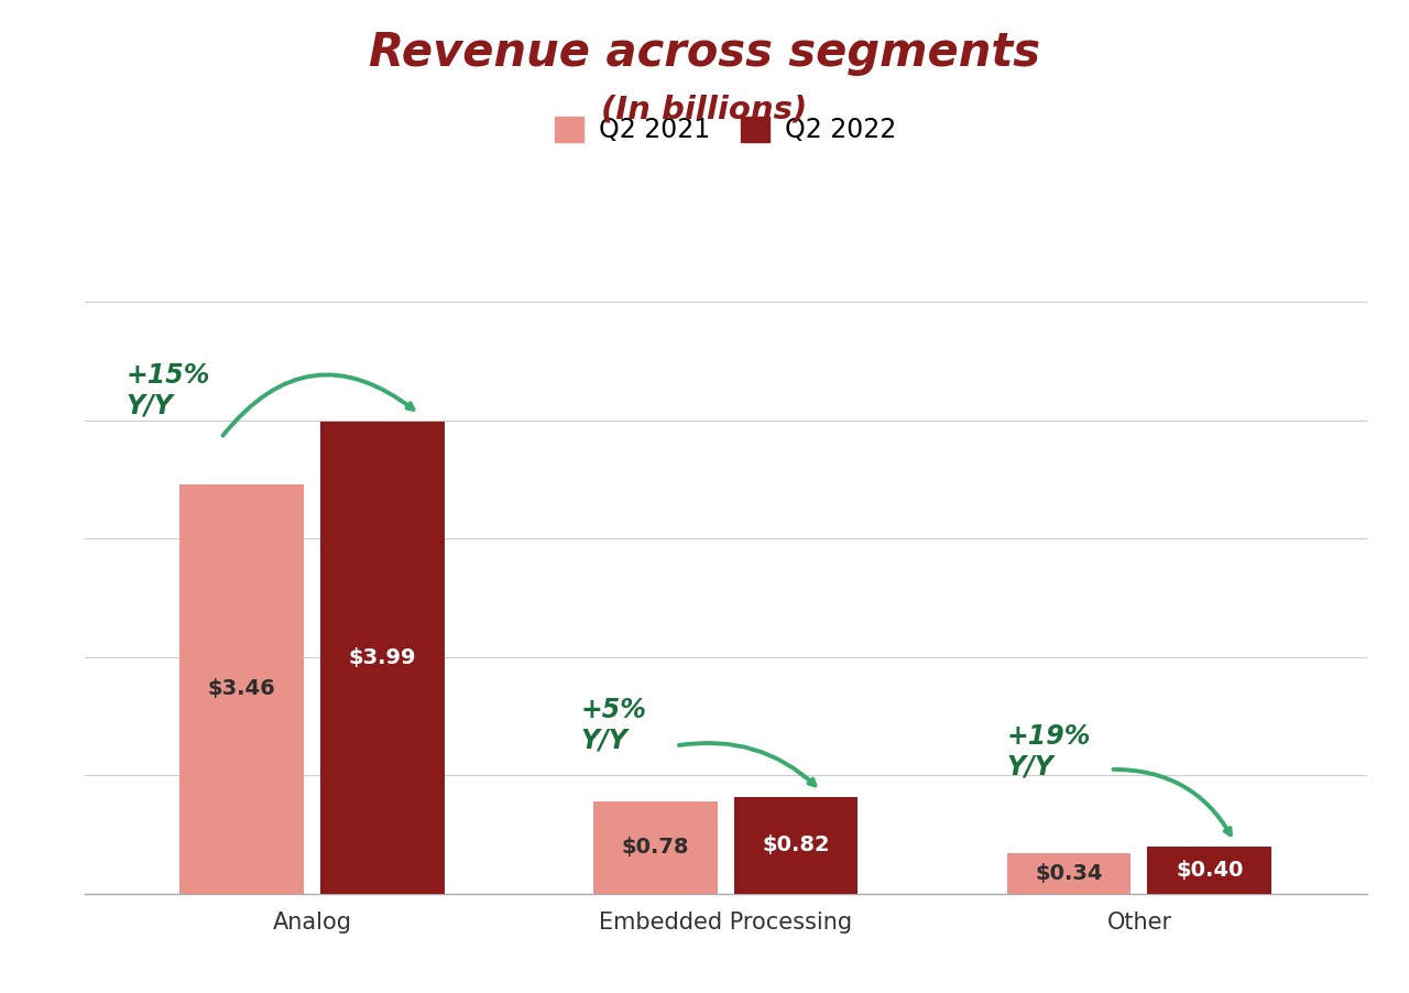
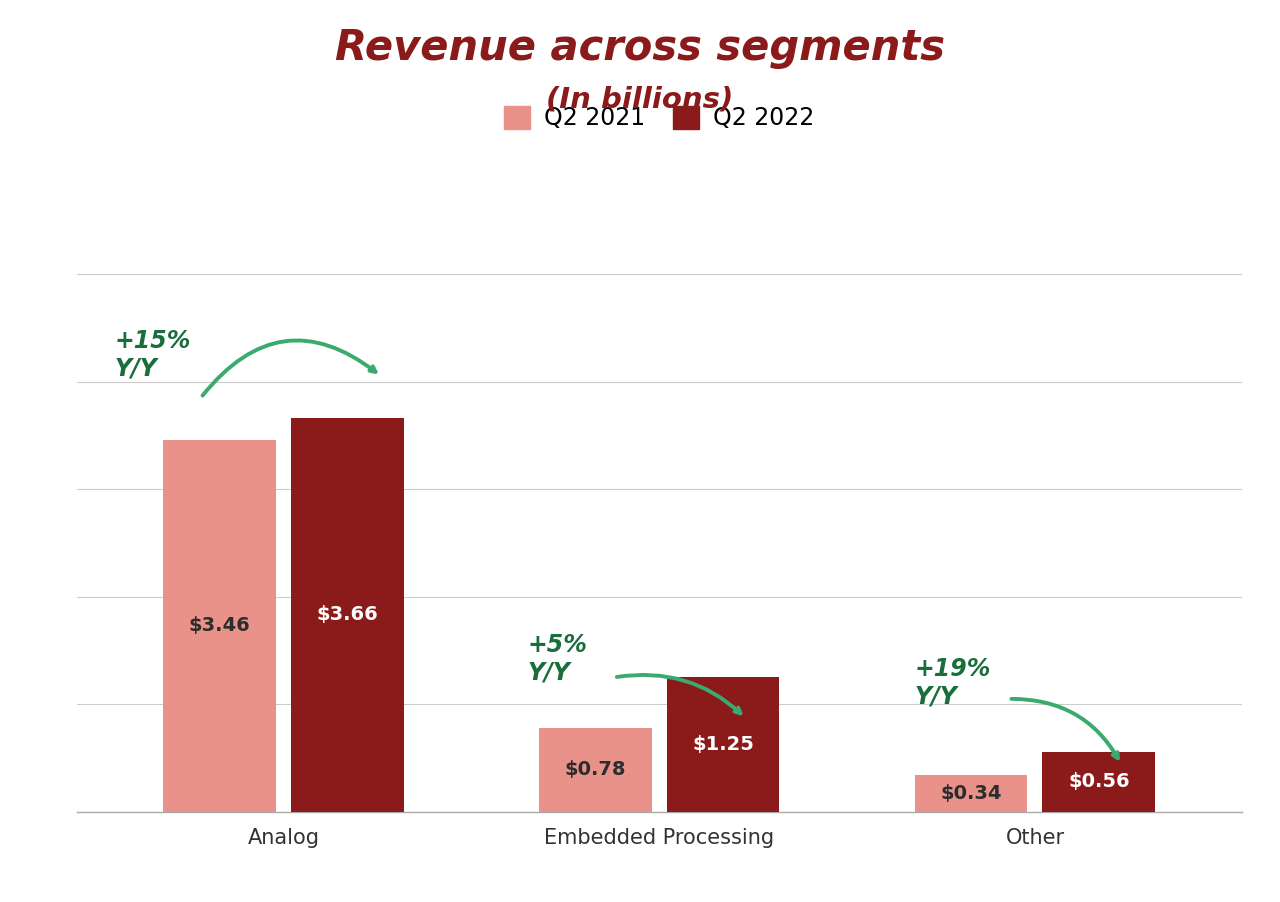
Q2 2022/Analog: $3.99 -> $3.66
Q2 2022/Embedded Processing: $0.82 -> $1.25
Q2 2022/Other: $0.40 -> $0.56
